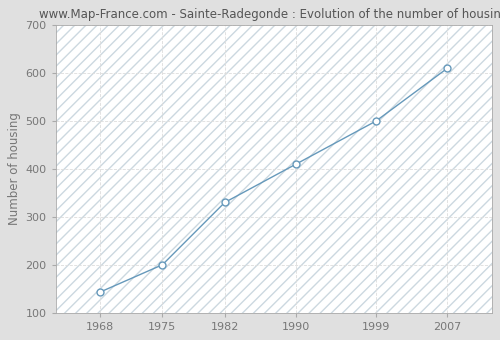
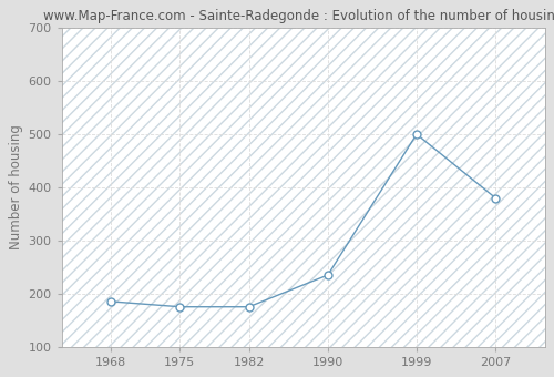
1968: 143 -> 185
1975: 200 -> 175
1982: 330 -> 175
1990: 410 -> 235
2007: 610 -> 380
